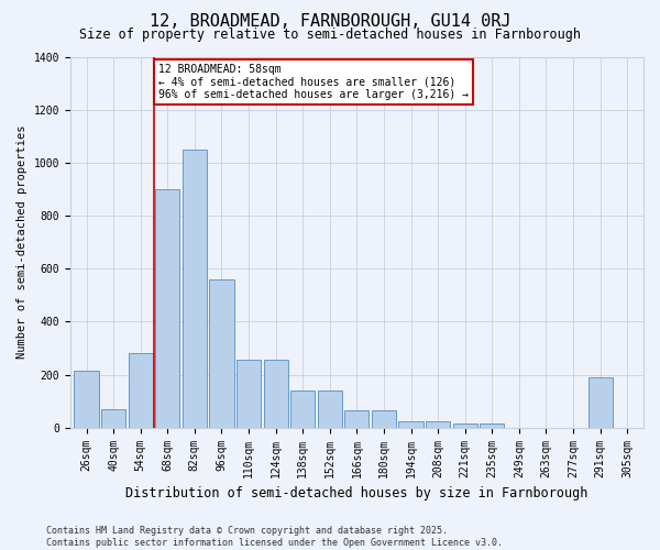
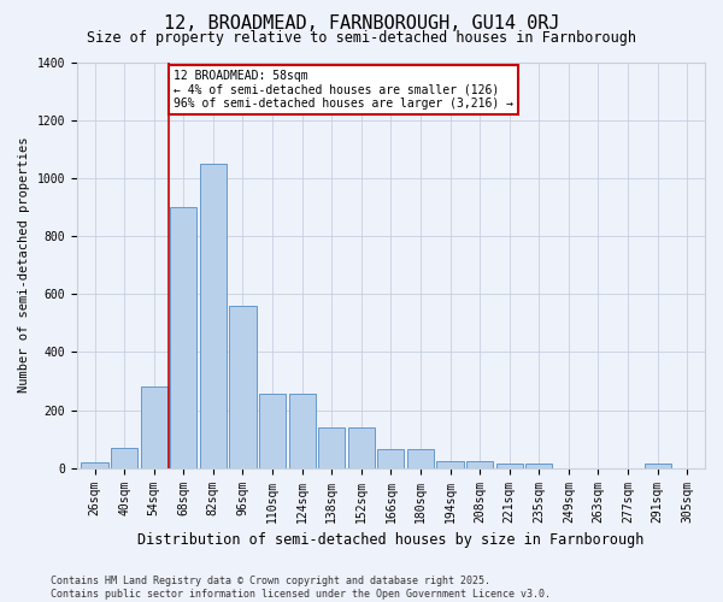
26sqm: 215 -> 20
291sqm: 190 -> 15
